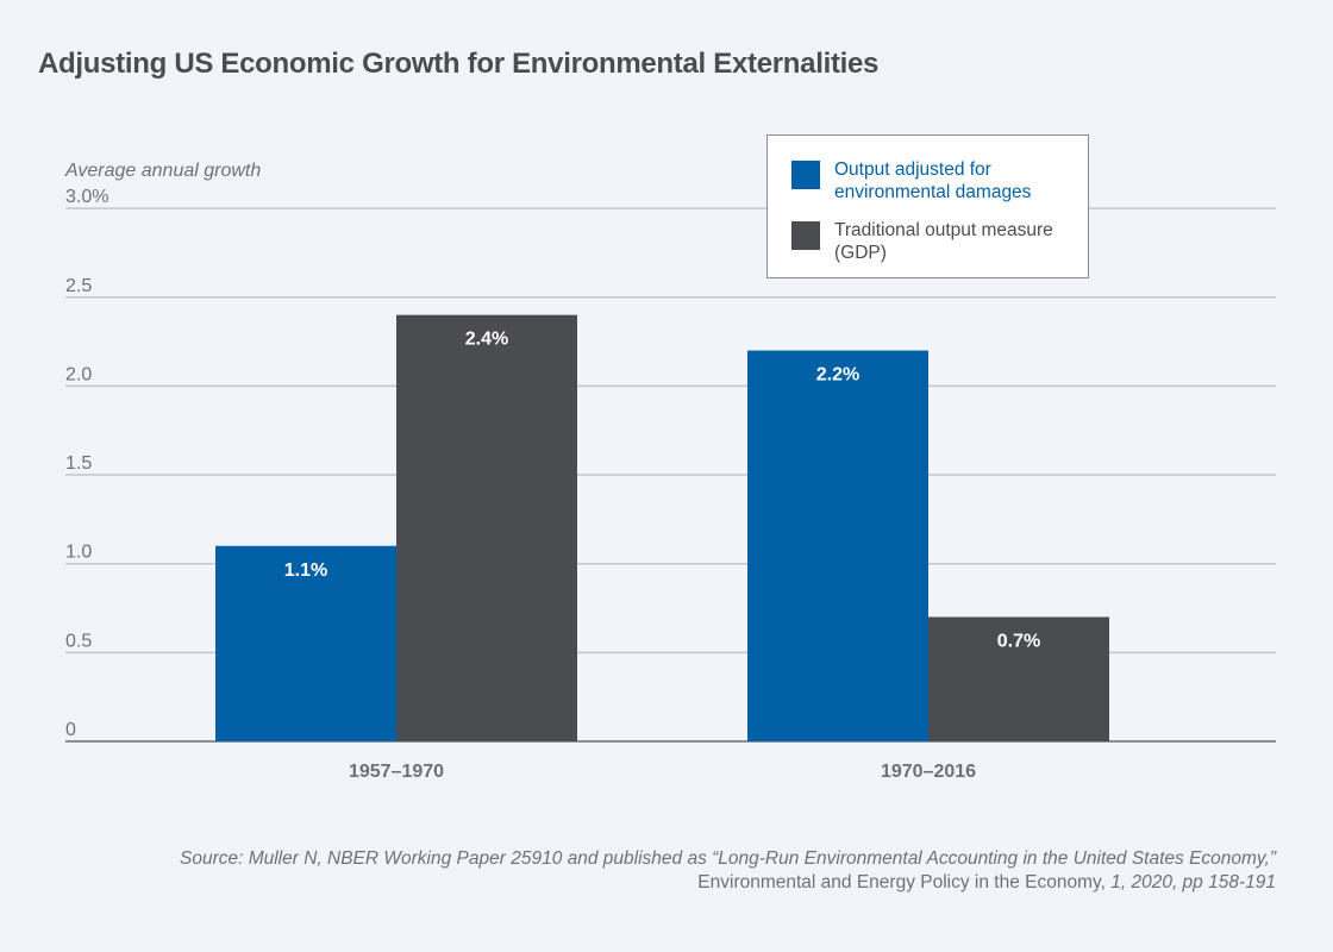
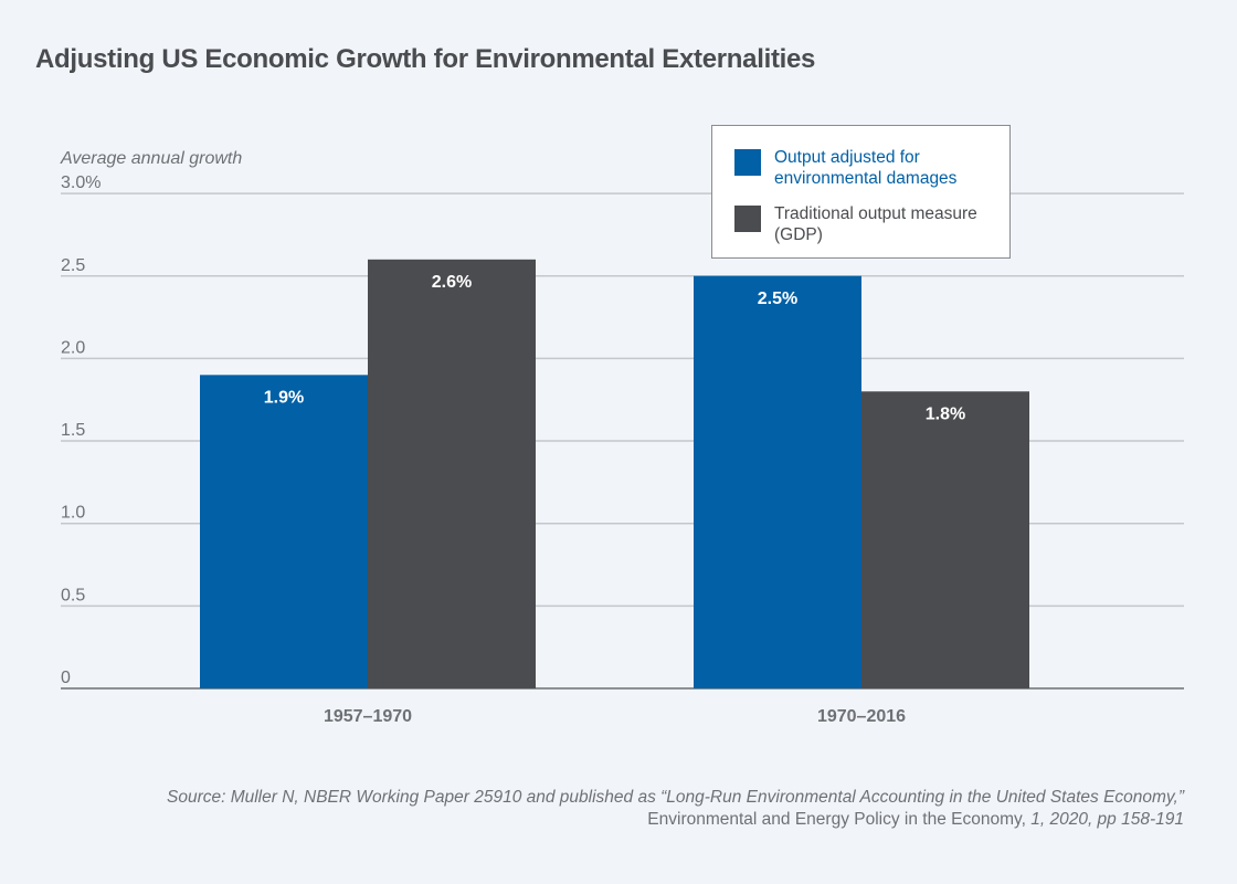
Output adjusted for environmental damages/1957–1970: 1.1% -> 1.9%
Traditional output measure (GDP)/1957–1970: 2.4% -> 2.6%
Output adjusted for environmental damages/1970–2016: 2.2% -> 2.5%
Traditional output measure (GDP)/1970–2016: 0.7% -> 1.8%
